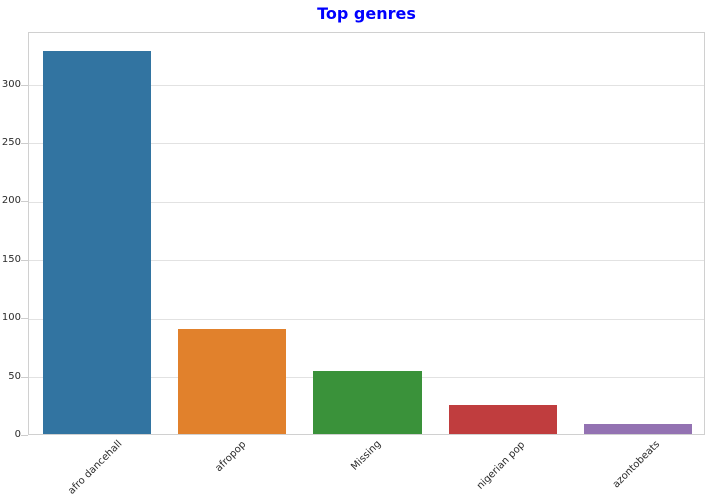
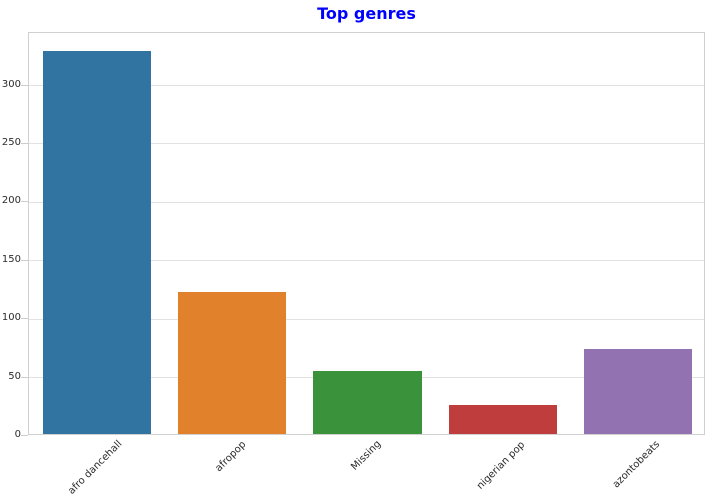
afropop: 90 -> 122
azontobeats: 9 -> 73
